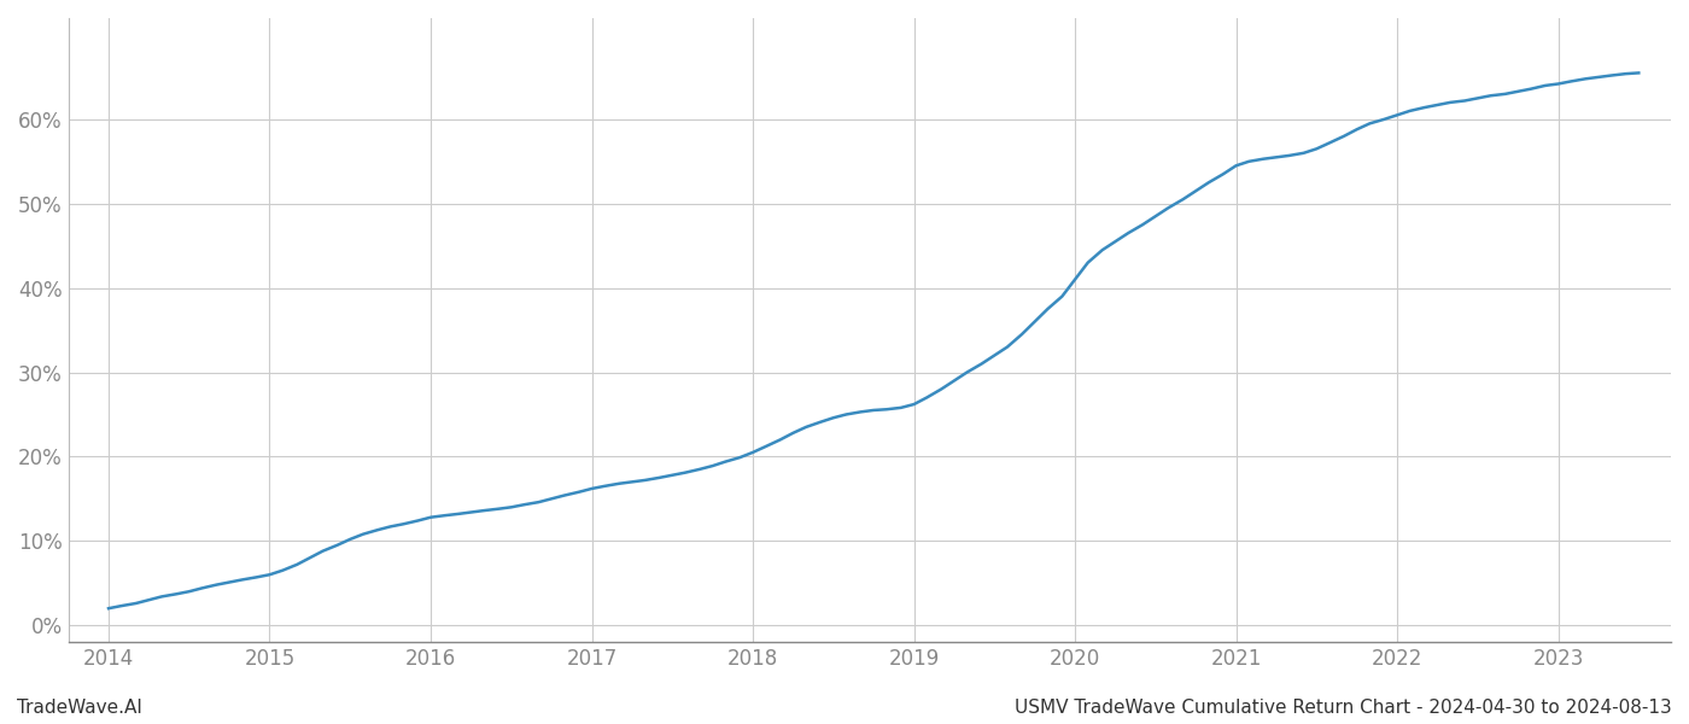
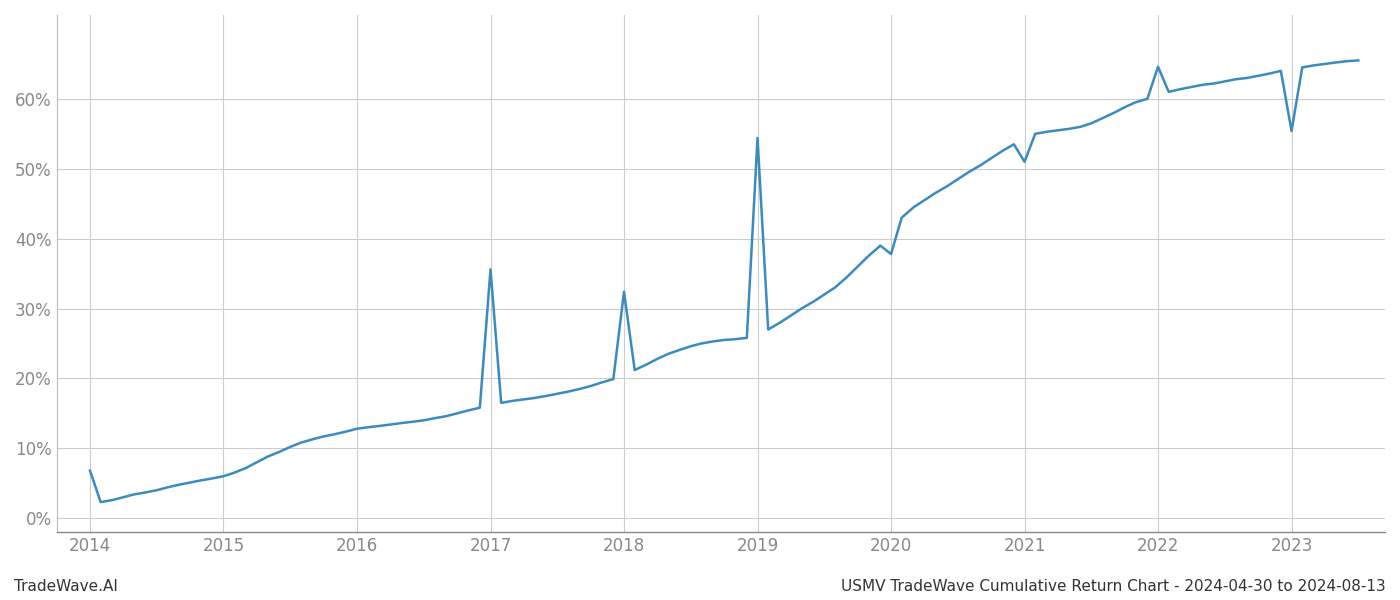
2014: 2.0% -> 6.8%
2017: 16.2% -> 35.6%
2018: 20.5% -> 32.4%
2019: 26.2% -> 54.4%
2020: 41.0% -> 37.8%
2021: 54.5% -> 51.0%
2022: 60.5% -> 64.6%
2023: 64.2% -> 55.4%
